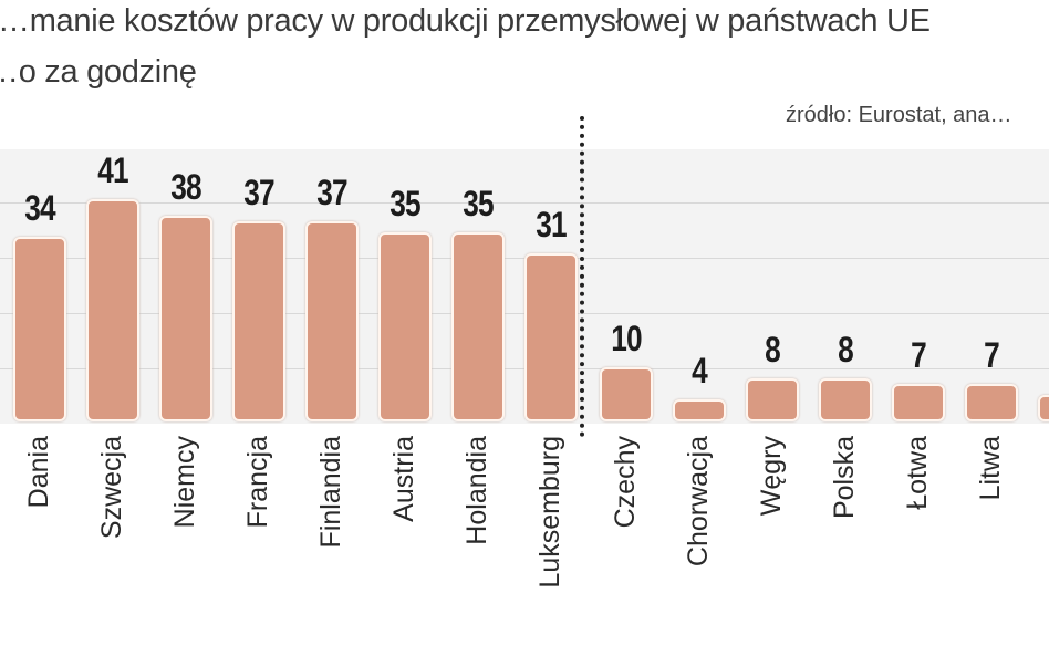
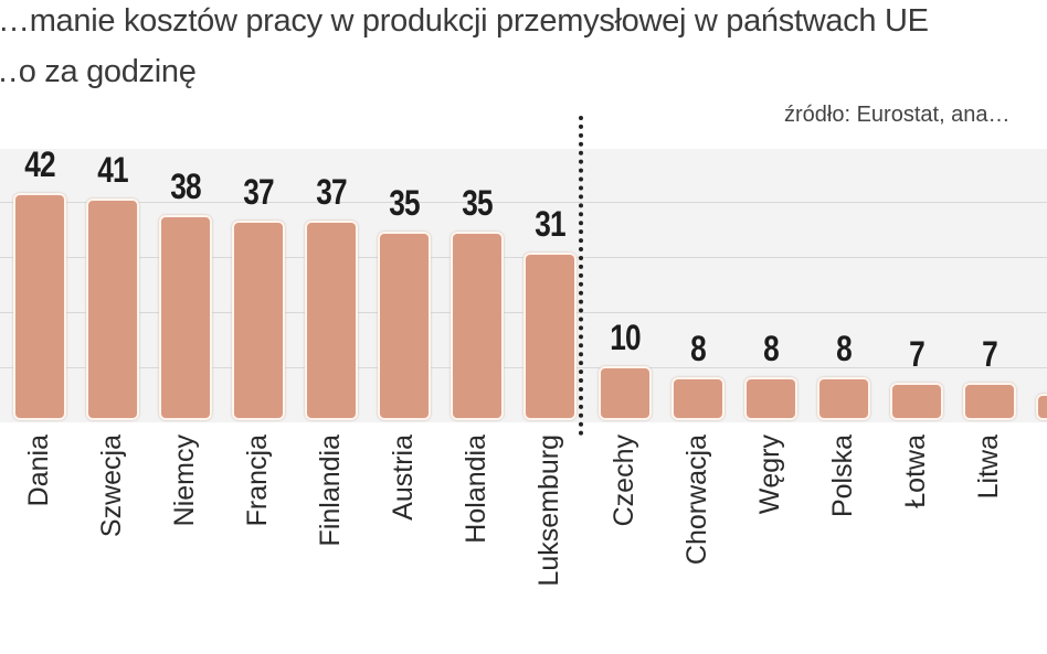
Dania: 34 -> 42
Chorwacja: 4 -> 8
